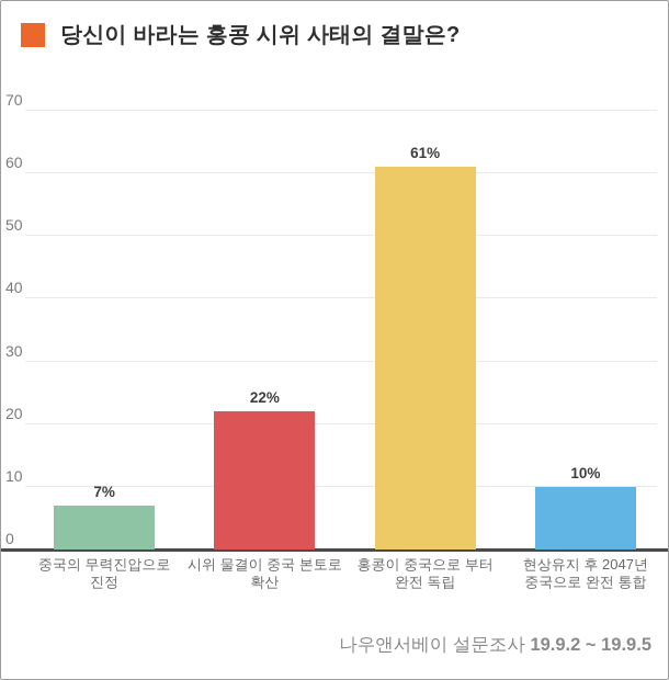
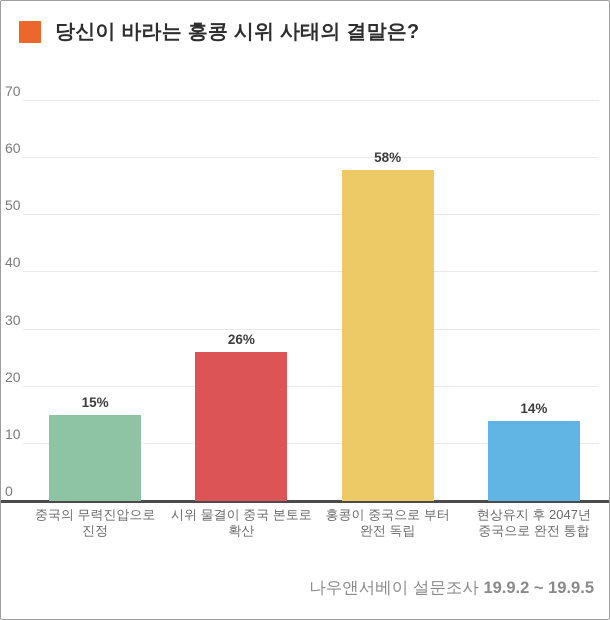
중국의 무력진압으로 진정: 7% -> 15%
시위 물결이 중국 본토로 확산: 22% -> 26%
홍콩이 중국으로 부터 완전 독립: 61% -> 58%
현상유지 후 2047년 중국으로 완전 통합: 10% -> 14%
